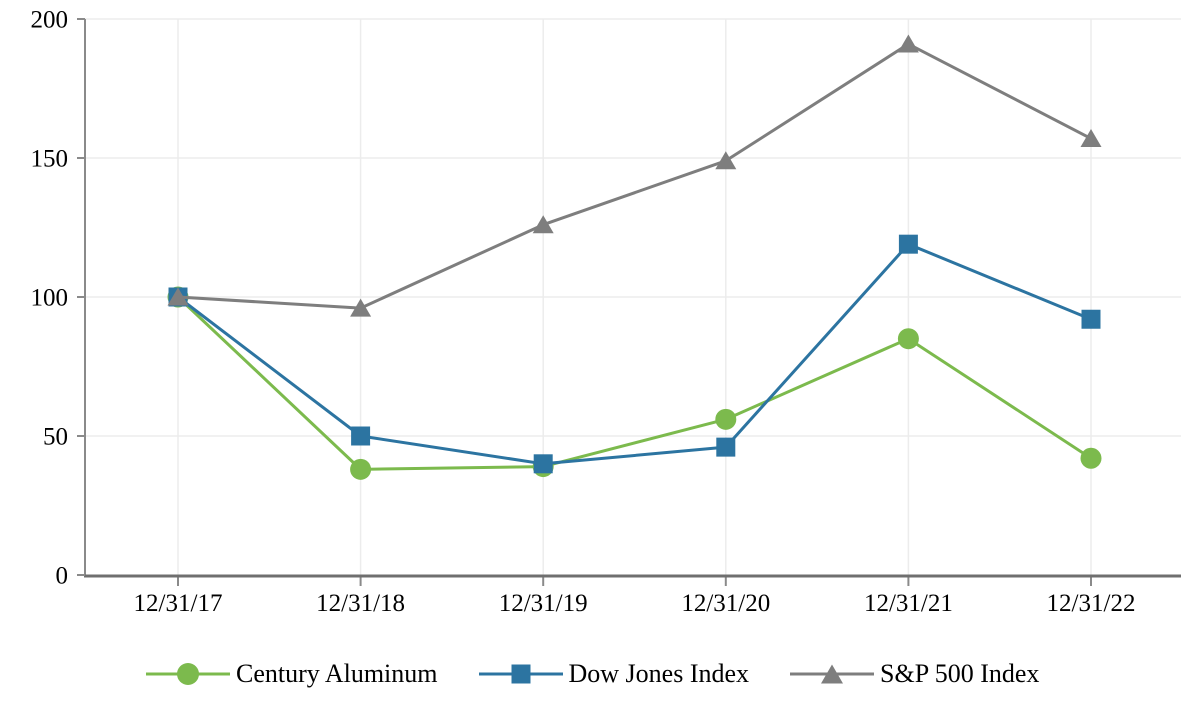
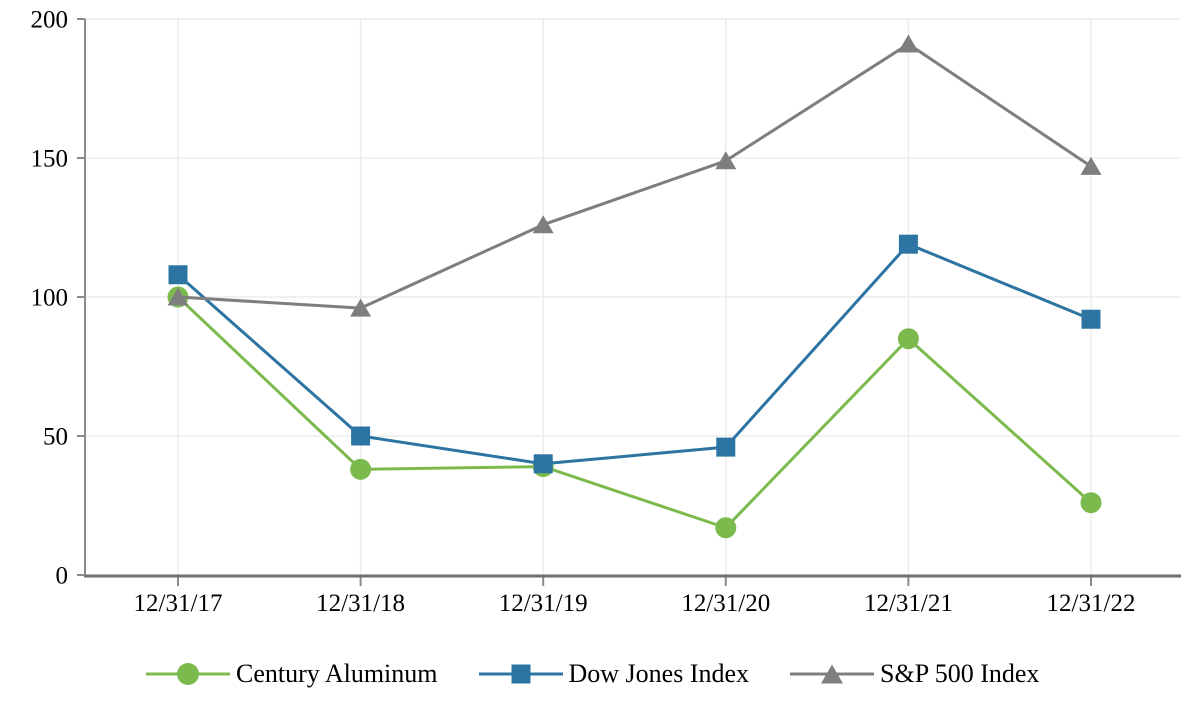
Dow Jones Index/12/31/17: 100 -> 108
Century Aluminum/12/31/20: 56 -> 17
Century Aluminum/12/31/22: 42 -> 26
S&P 500 Index/12/31/22: 157 -> 147
